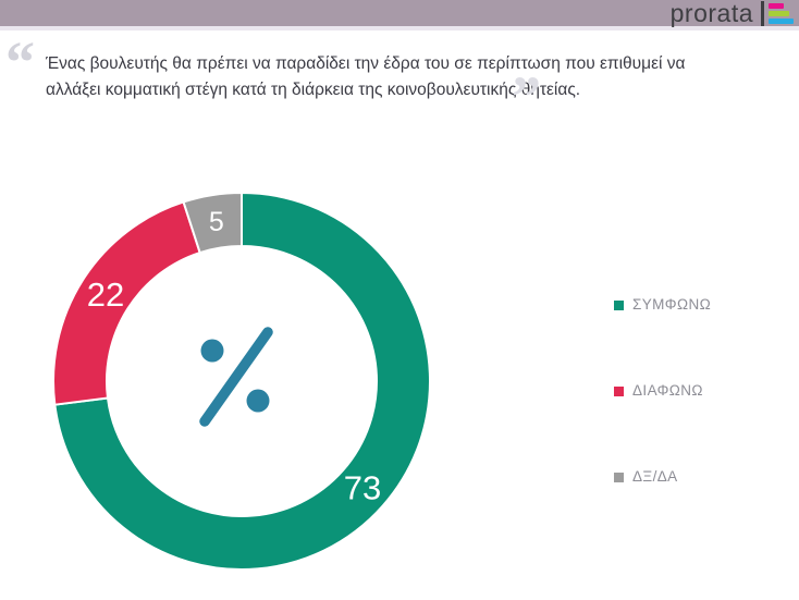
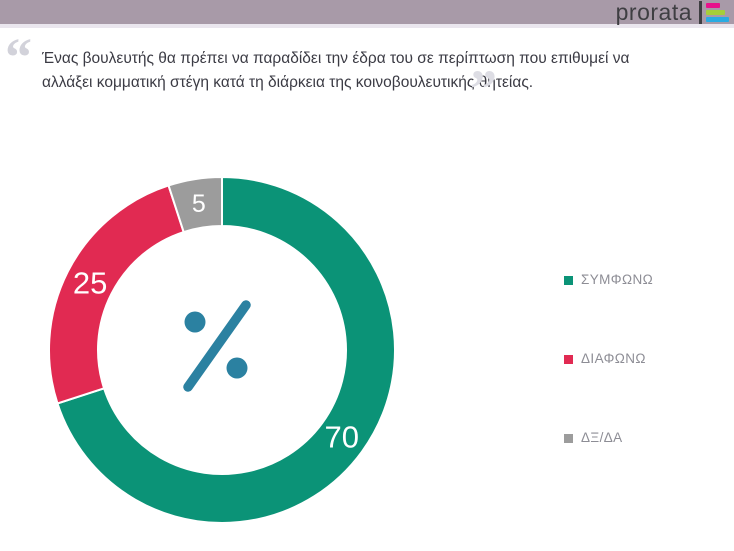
ΣΥΜΦΩΝΩ: 73 -> 70
ΔΙΑΦΩΝΩ: 22 -> 25
